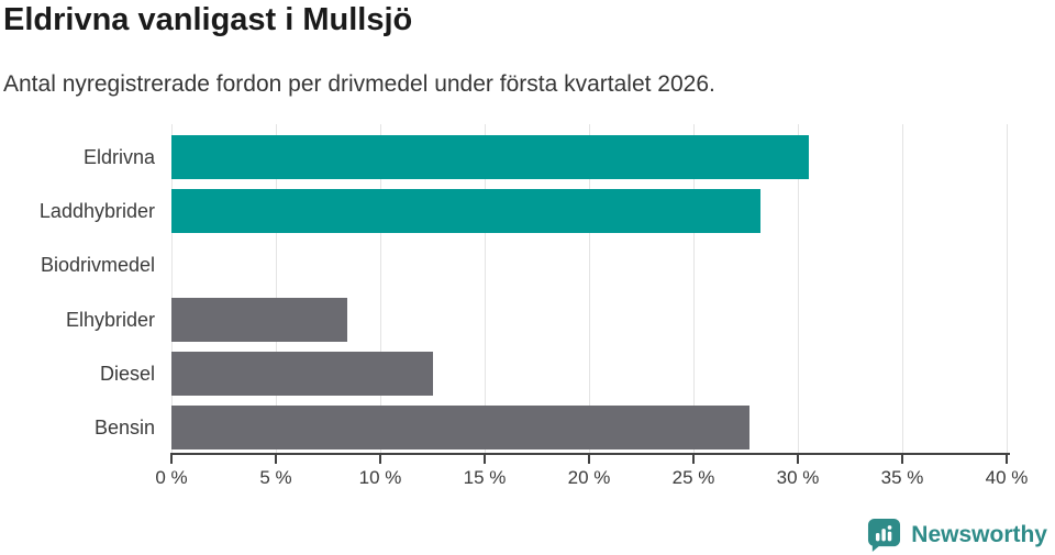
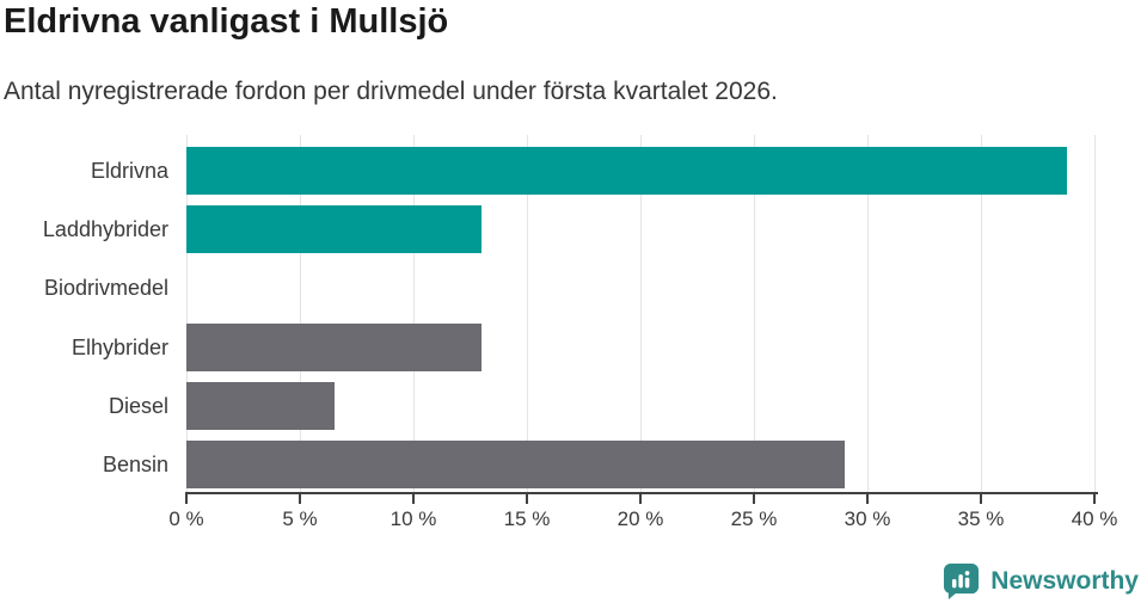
Eldrivna: 30.5% -> 38.8%
Laddhybrider: 28.2% -> 13.0%
Elhybrider: 8.4% -> 13.0%
Diesel: 12.5% -> 6.5%
Bensin: 27.7% -> 29.0%
